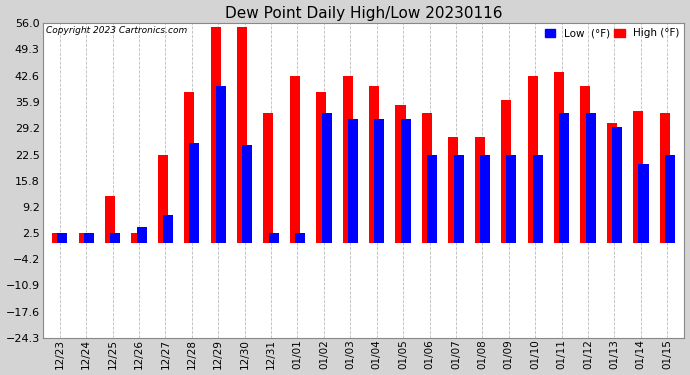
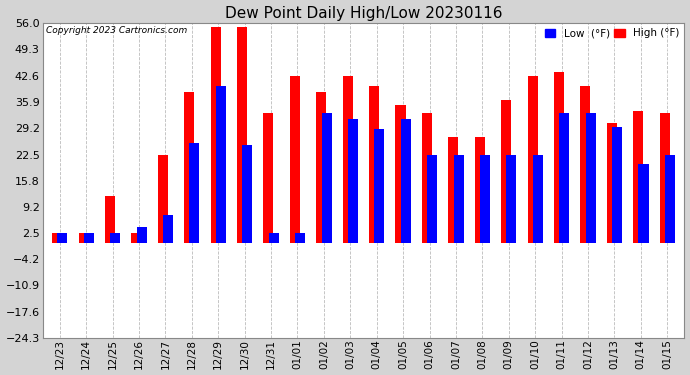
Low (°F)/01/04: 31.5 -> 29.0
